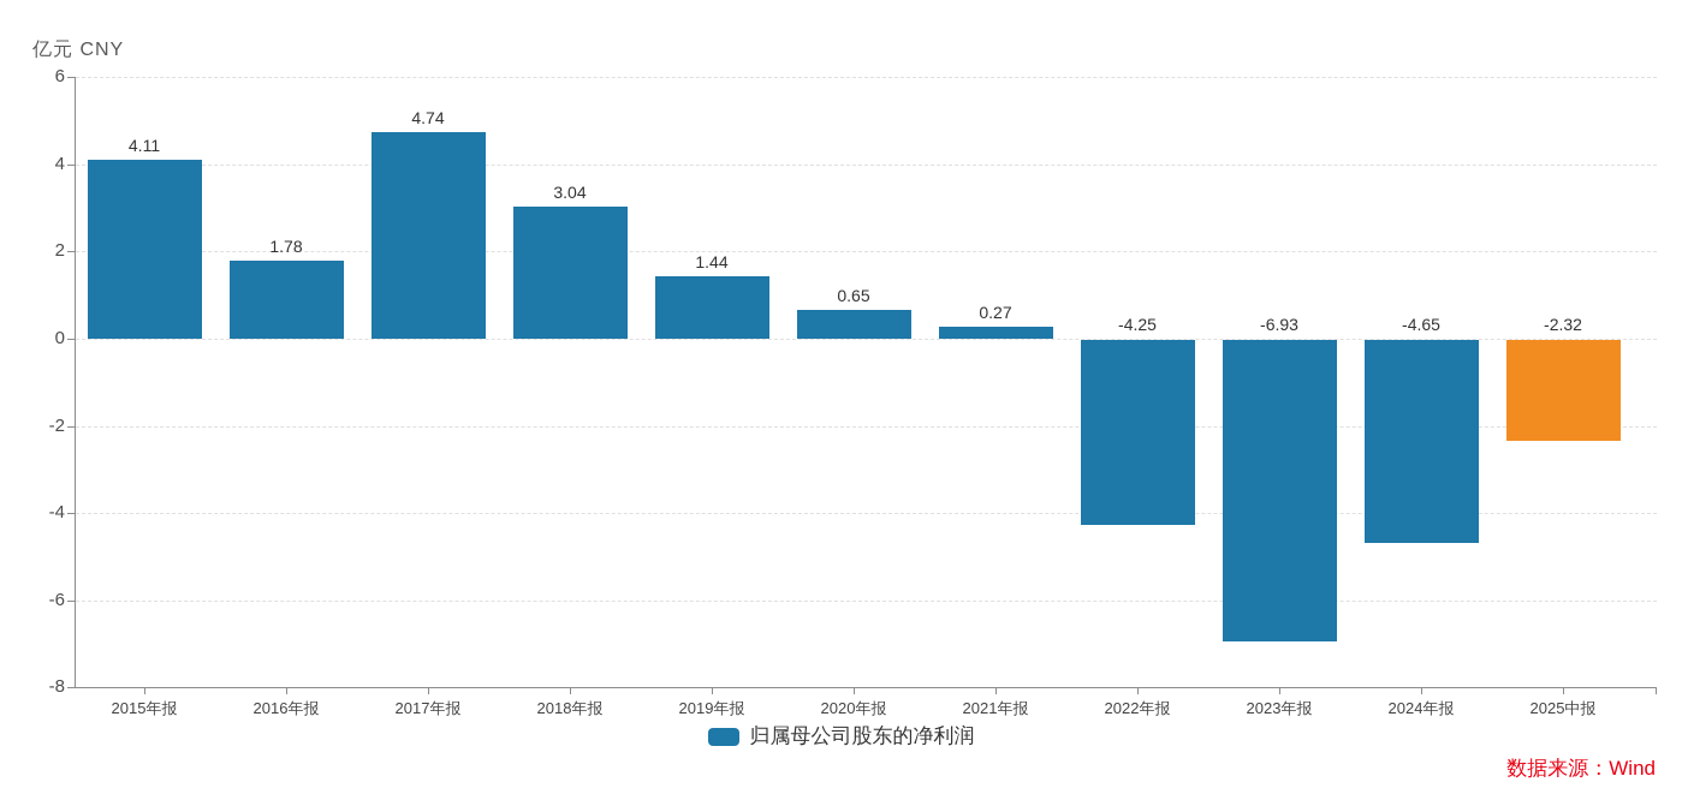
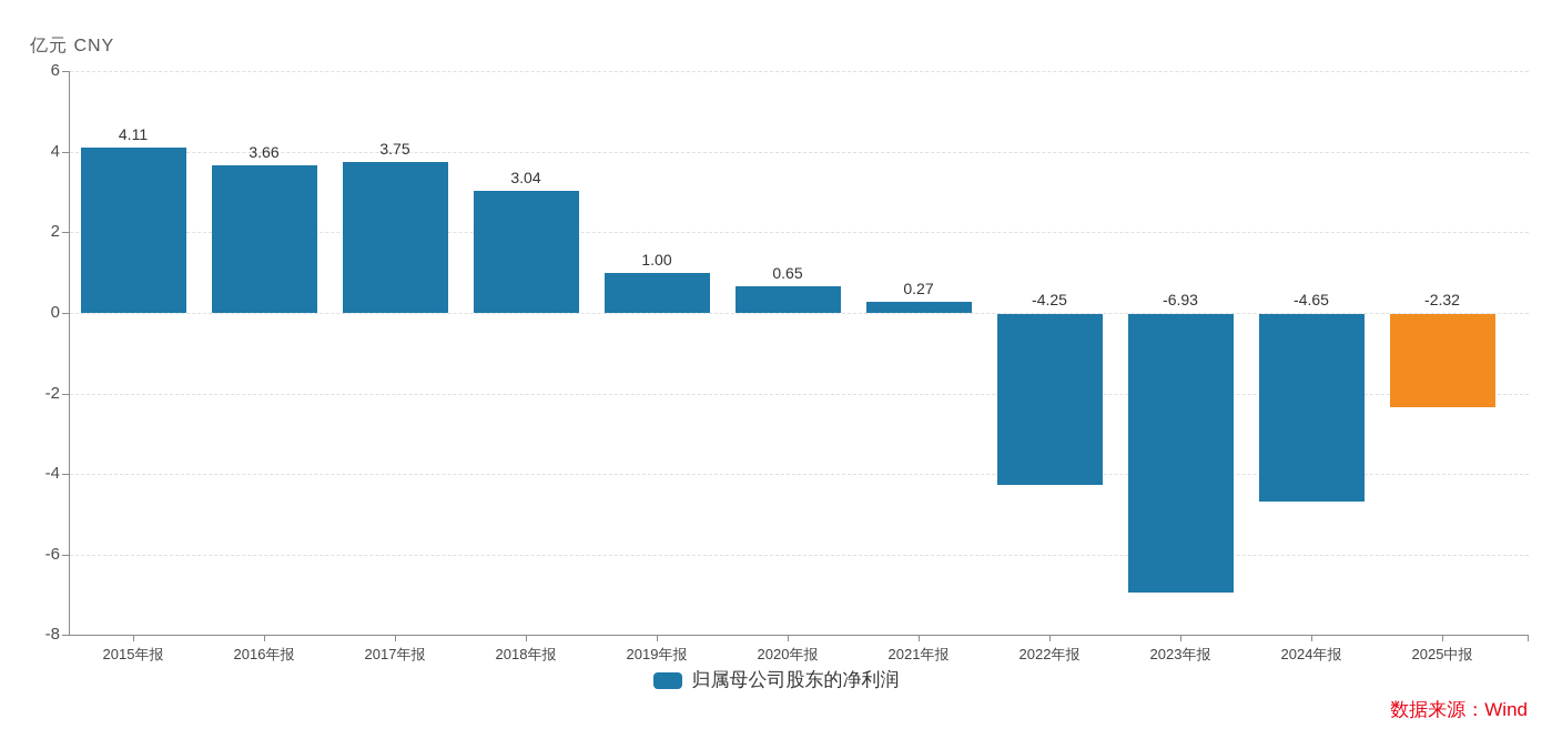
2016年报: 1.78 -> 3.66
2017年报: 4.74 -> 3.75
2019年报: 1.44 -> 1.00
